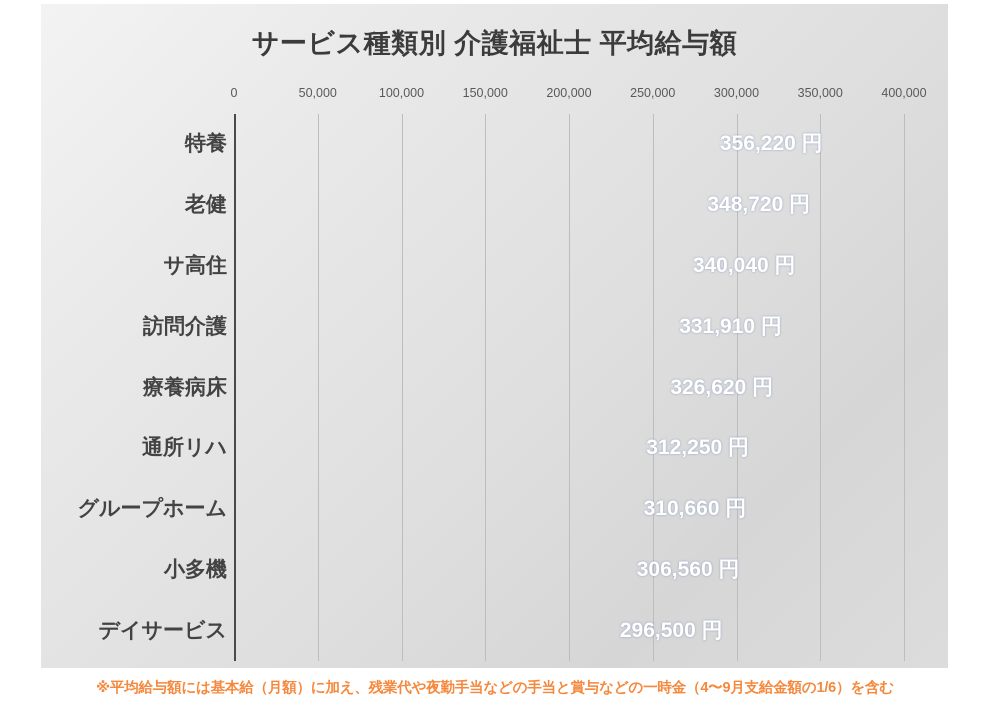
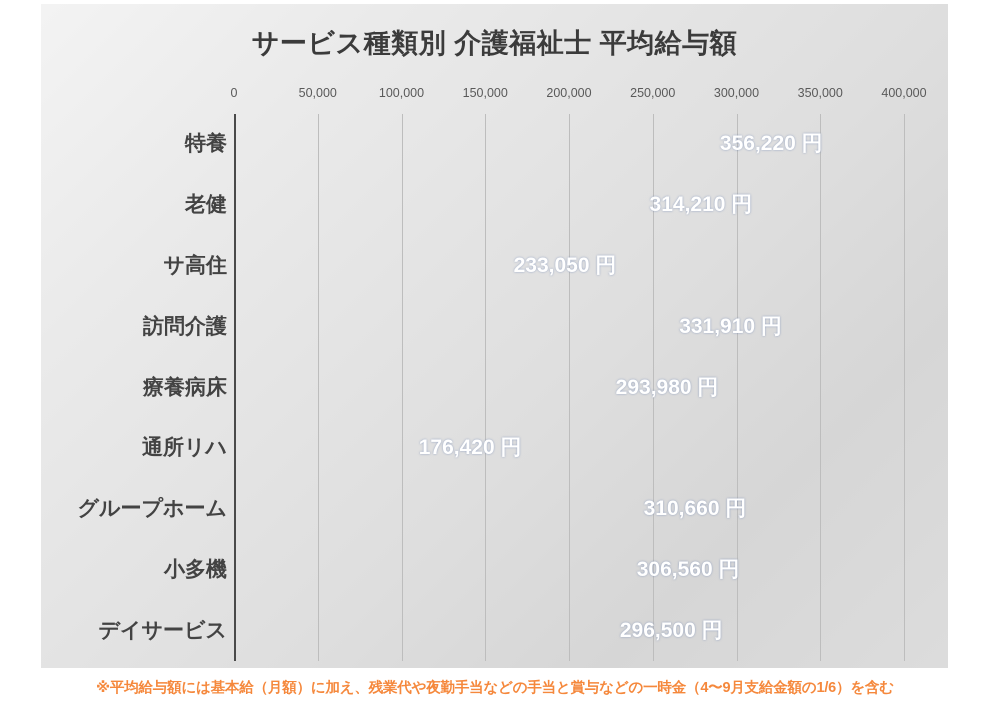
老健: 348,720 -> 314,210
サ高住: 340,040 -> 233,050
療養病床: 326,620 -> 293,980
通所リハ: 312,250 -> 176,420
